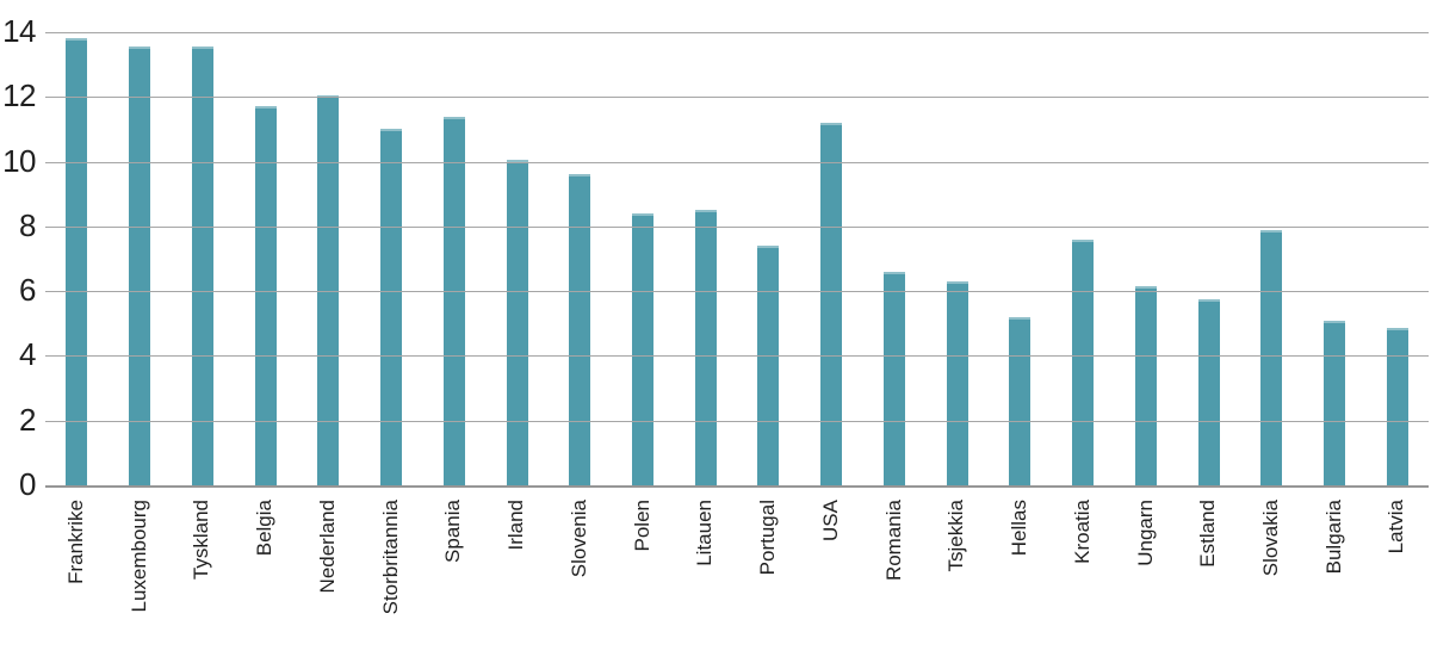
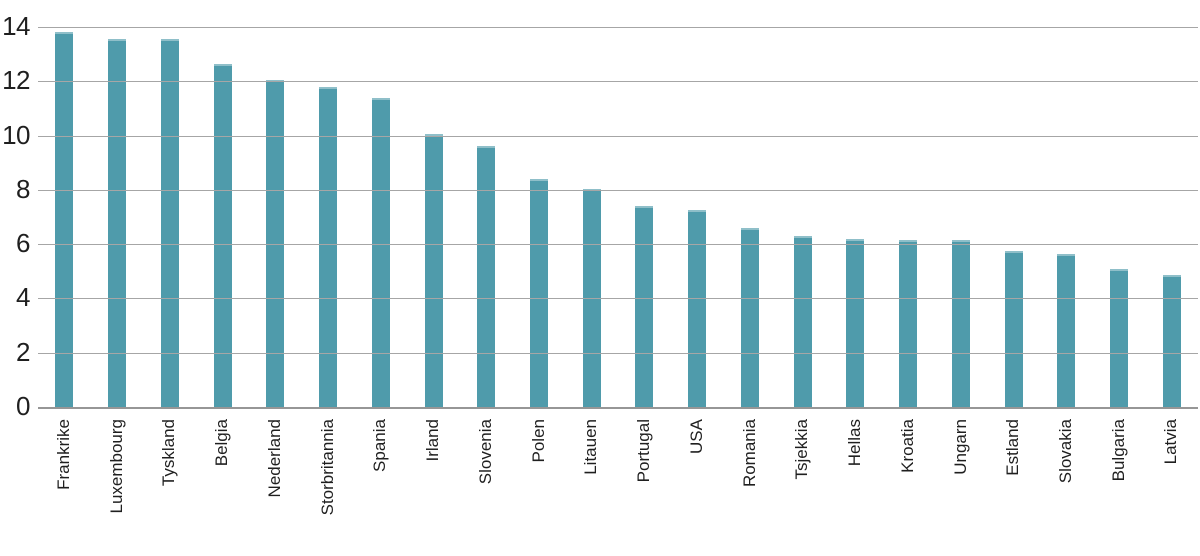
Belgia: 11.7 -> 12.7
Storbritannia: 11.0 -> 11.8
Litauen: 8.5 -> 8.1
USA: 11.2 -> 7.2
Hellas: 5.2 -> 6.2
Kroatia: 7.6 -> 6.2
Slovakia: 7.9 -> 5.7
